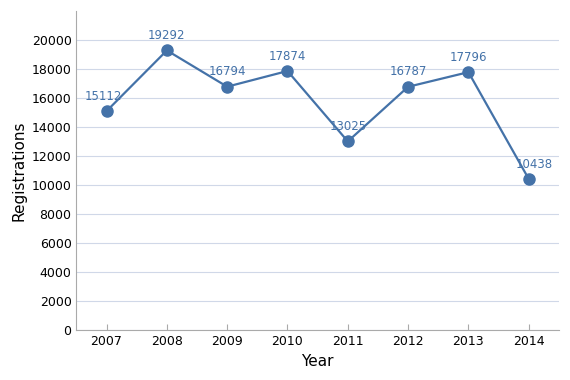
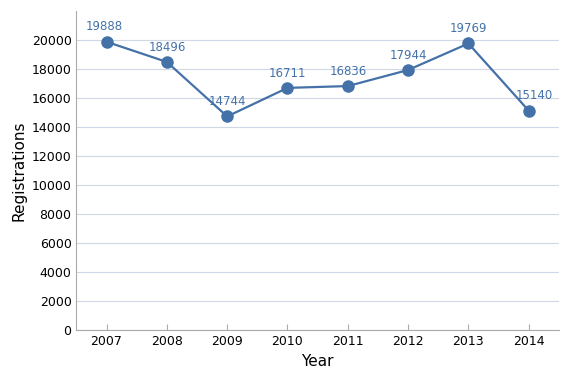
2007: 15112 -> 19888
2008: 19292 -> 18496
2009: 16794 -> 14744
2010: 17874 -> 16711
2011: 13025 -> 16836
2012: 16787 -> 17944
2013: 17796 -> 19769
2014: 10438 -> 15140
